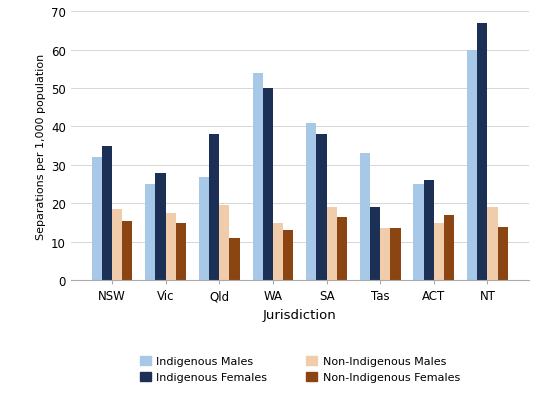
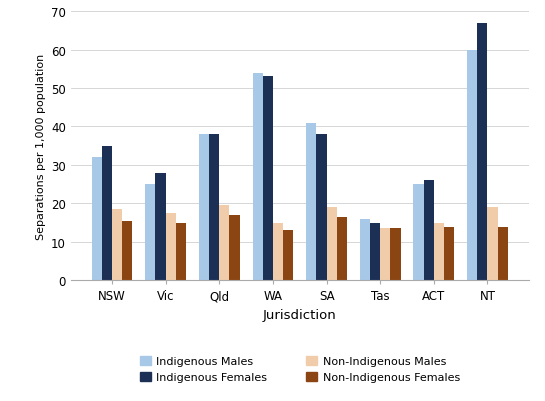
Indigenous Males/Qld: 27 -> 38
Non-Indigenous Females/Qld: 11.0 -> 17.0
Indigenous Females/WA: 50 -> 53
Indigenous Males/Tas: 33 -> 16
Indigenous Females/Tas: 19 -> 15
Non-Indigenous Females/ACT: 17.0 -> 14.0
